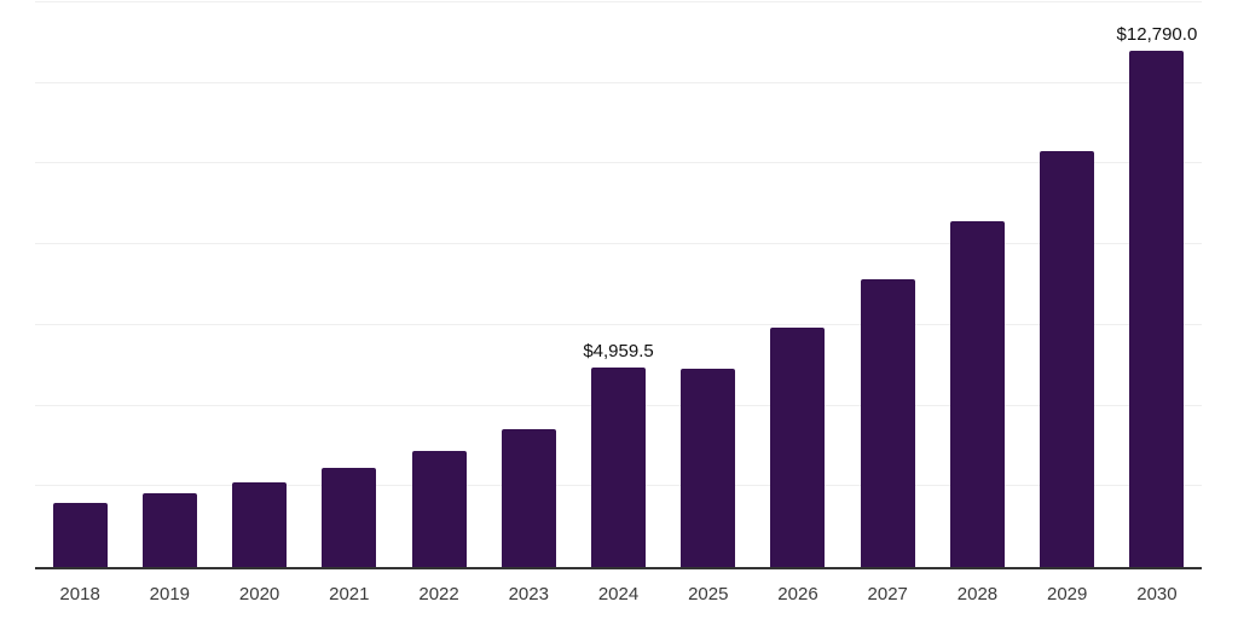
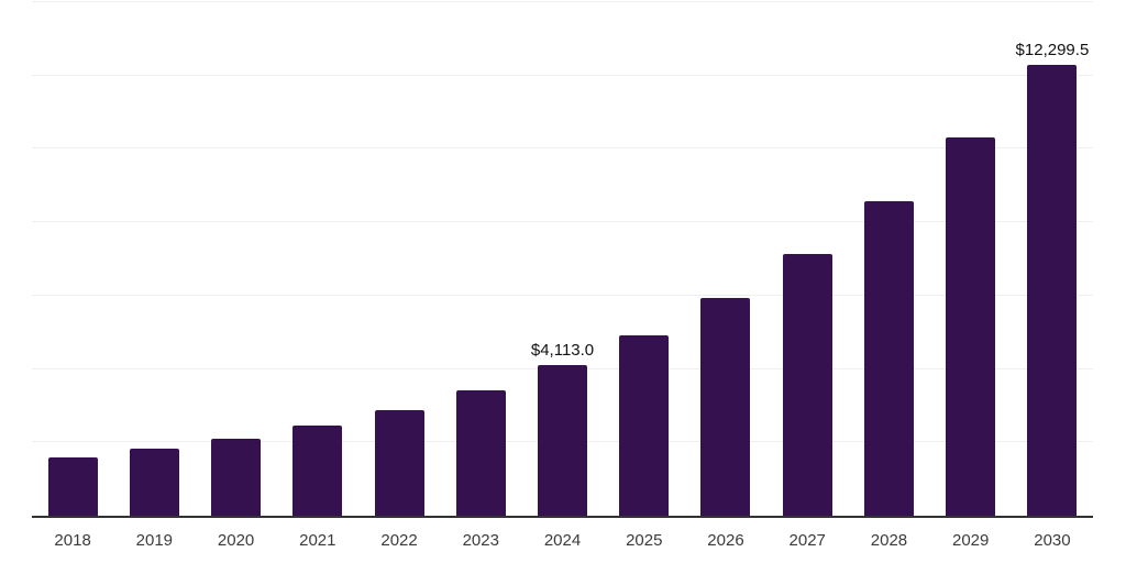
2024: $4,959.5 -> $4,113.0
2030: $12,790.0 -> $12,299.5
